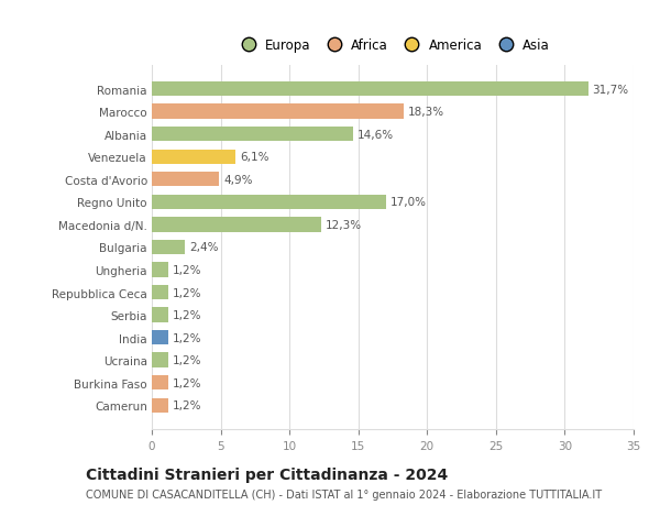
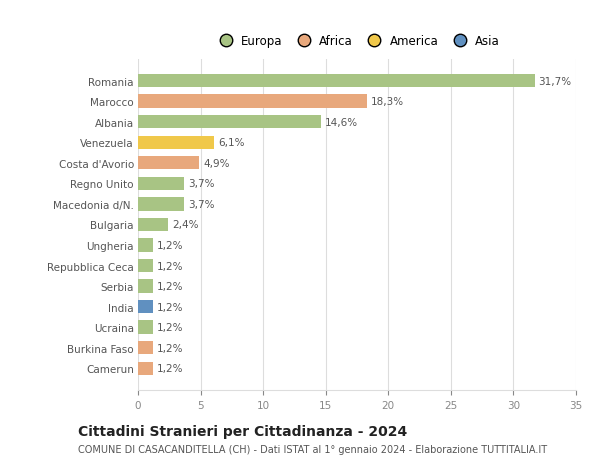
Regno Unito: 17,0% -> 3,7%
Macedonia d/N.: 12,3% -> 3,7%
